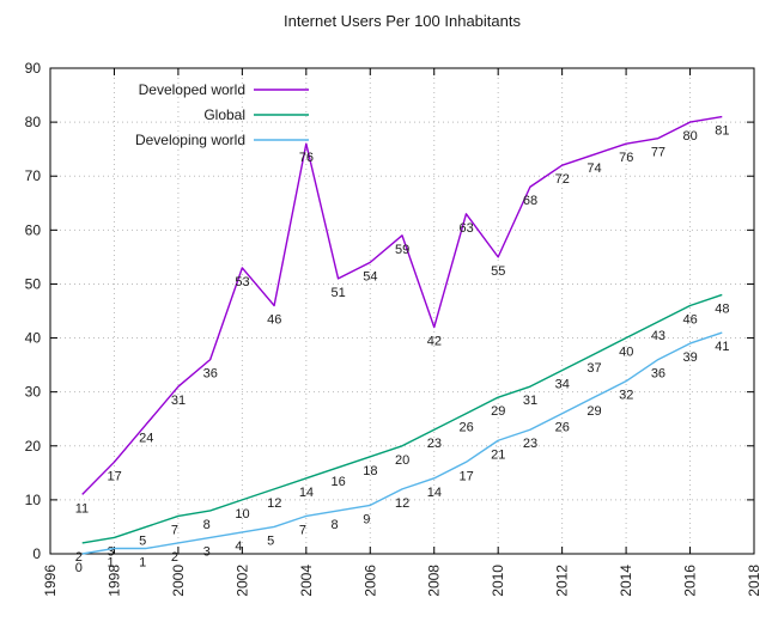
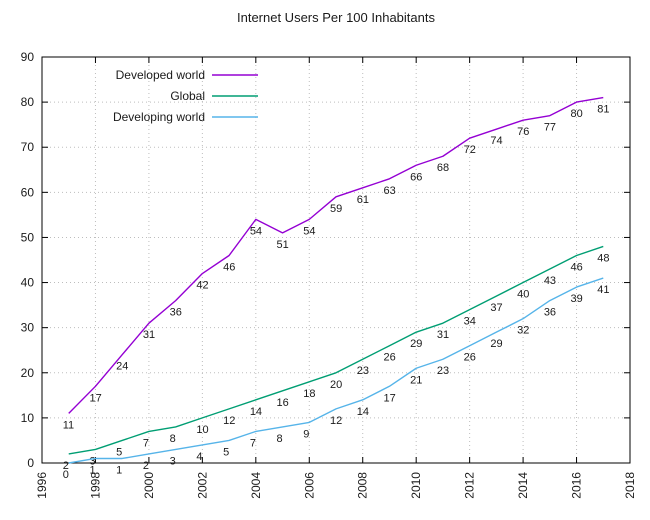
Developed world/2002: 53 -> 42
Developed world/2004: 76 -> 54
Developed world/2008: 42 -> 61
Developed world/2010: 55 -> 66
